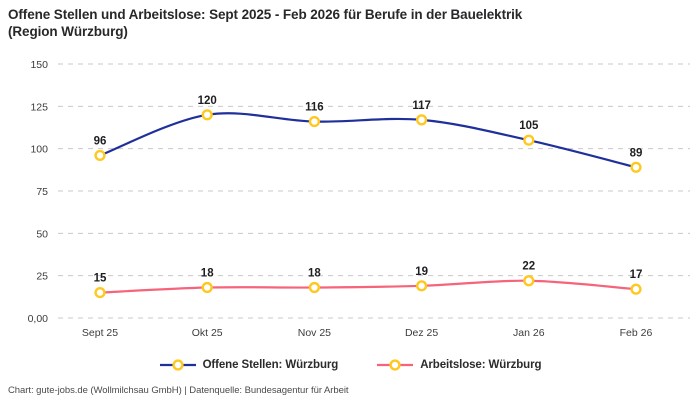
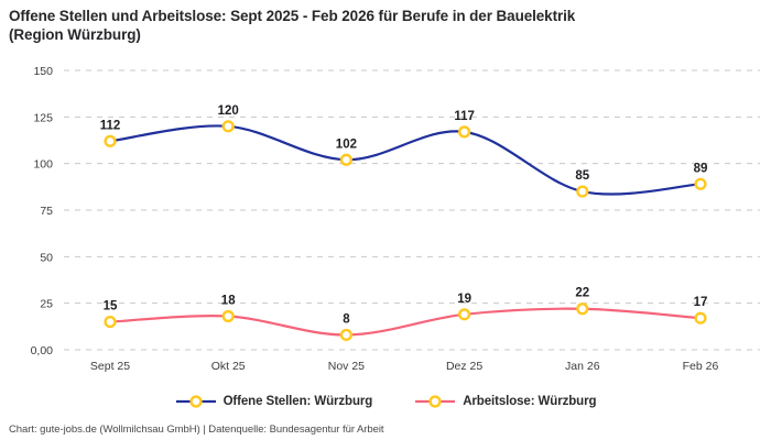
Offene Stellen: Würzburg/Sept 25: 96 -> 112
Offene Stellen: Würzburg/Nov 25: 116 -> 102
Arbeitslose: Würzburg/Nov 25: 18 -> 8
Offene Stellen: Würzburg/Jan 26: 105 -> 85
